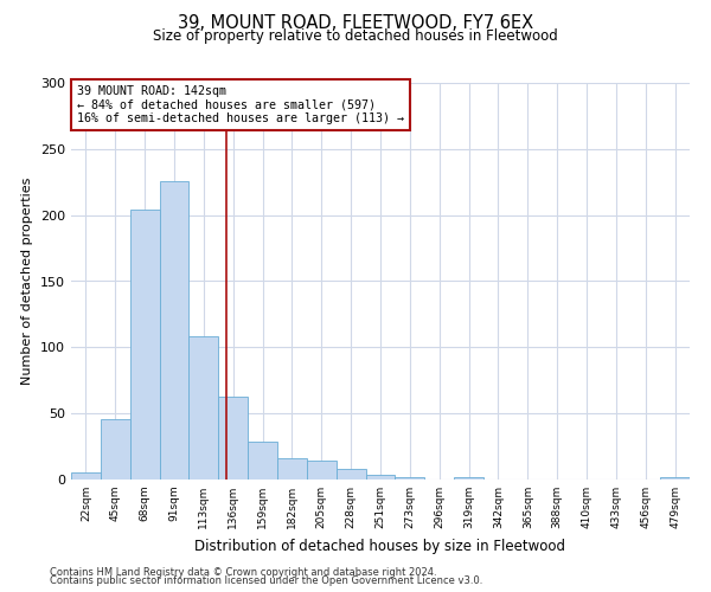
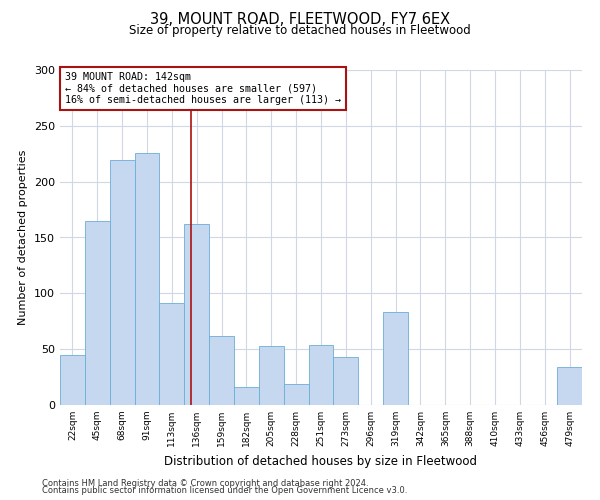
22sqm: 5 -> 45
45sqm: 46 -> 165
68sqm: 204 -> 219
113sqm: 108 -> 91
136sqm: 63 -> 162
159sqm: 29 -> 62
205sqm: 14 -> 53
228sqm: 8 -> 19
251sqm: 4 -> 54
273sqm: 2 -> 43
319sqm: 2 -> 83
479sqm: 2 -> 34
